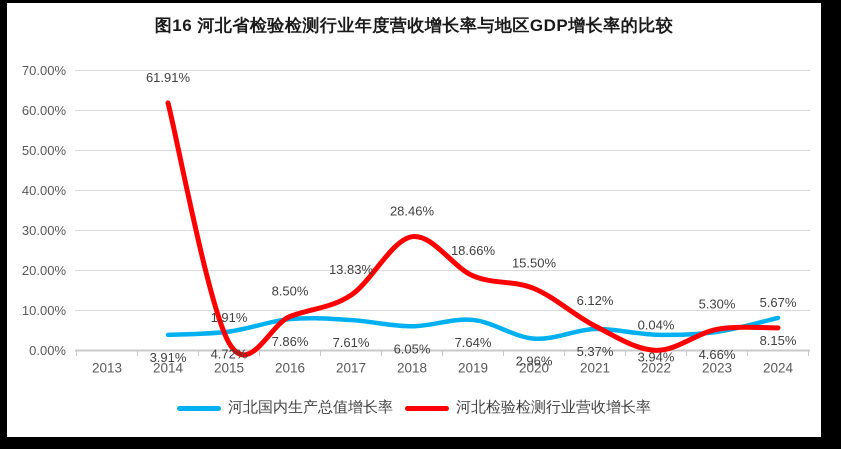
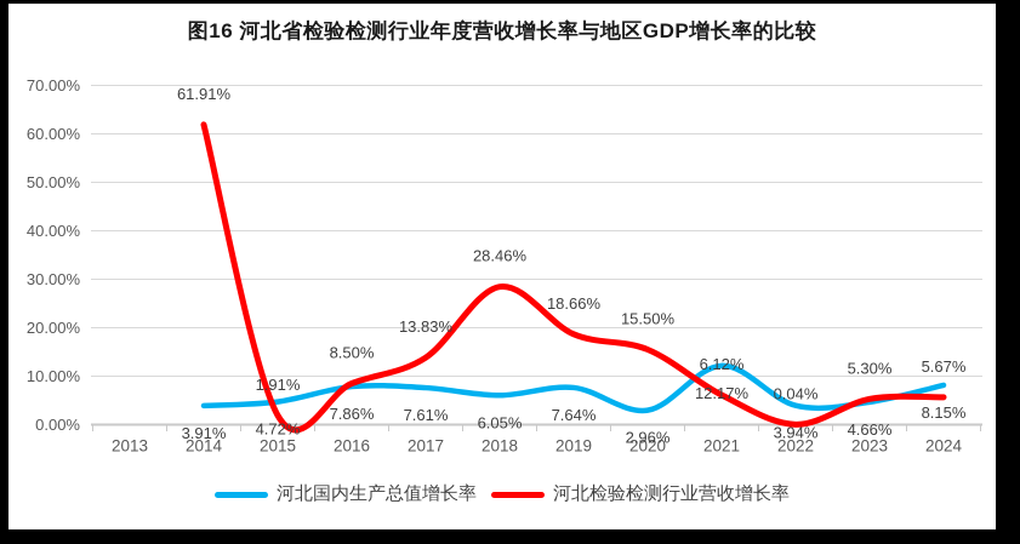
河北国内生产总值增长率/2021: 5.37% -> 12.17%
